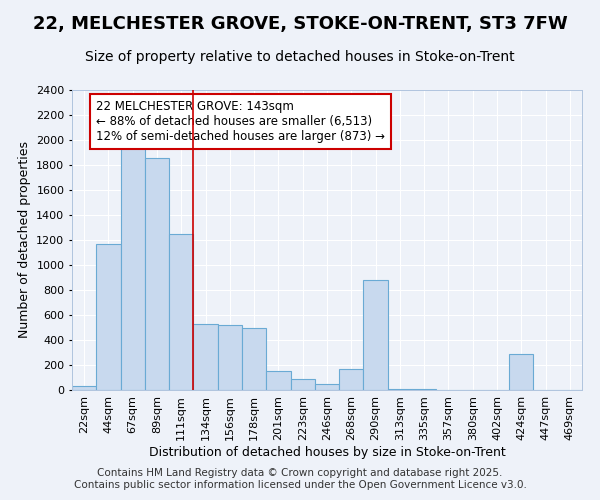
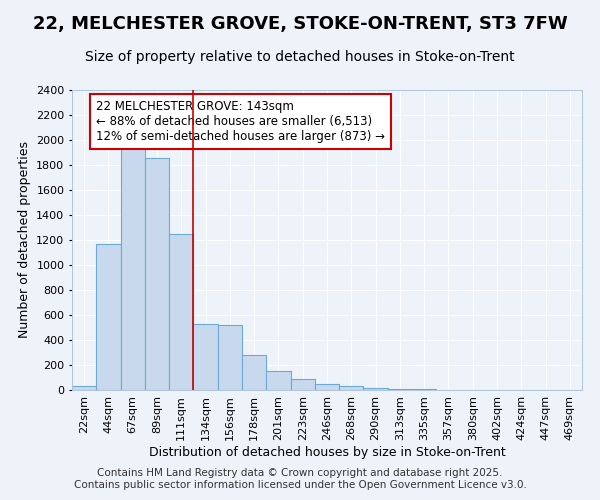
178sqm: 500 -> 280
268sqm: 170 -> 40
290sqm: 880 -> 20
424sqm: 290 -> 0
